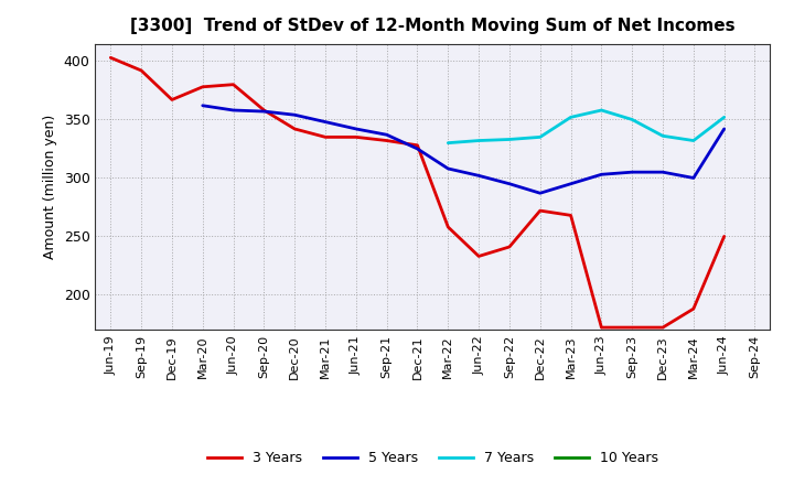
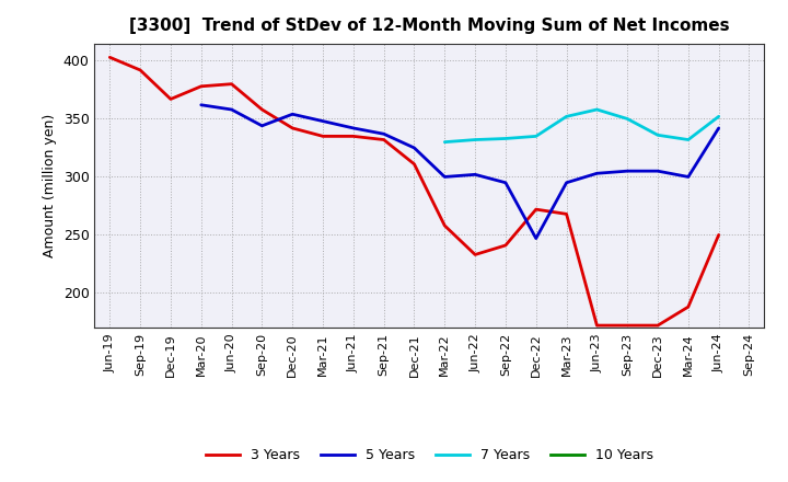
5 Years/Sep-20: 357 -> 344
3 Years/Dec-21: 328 -> 311
5 Years/Mar-22: 308 -> 300
5 Years/Dec-22: 287 -> 247
